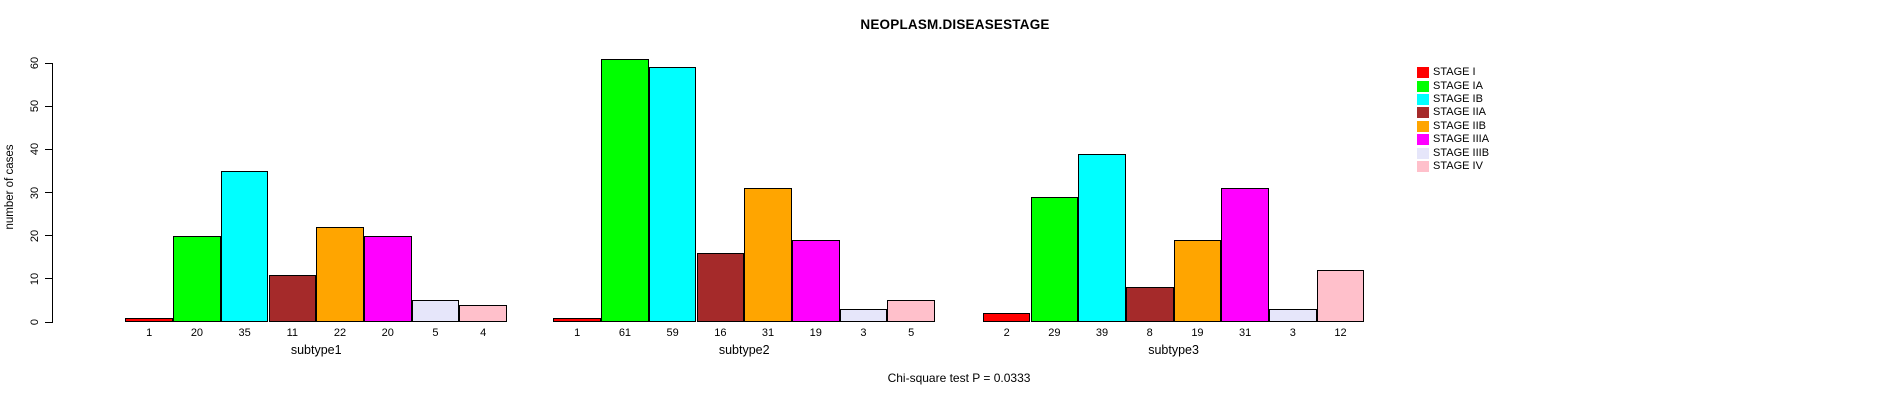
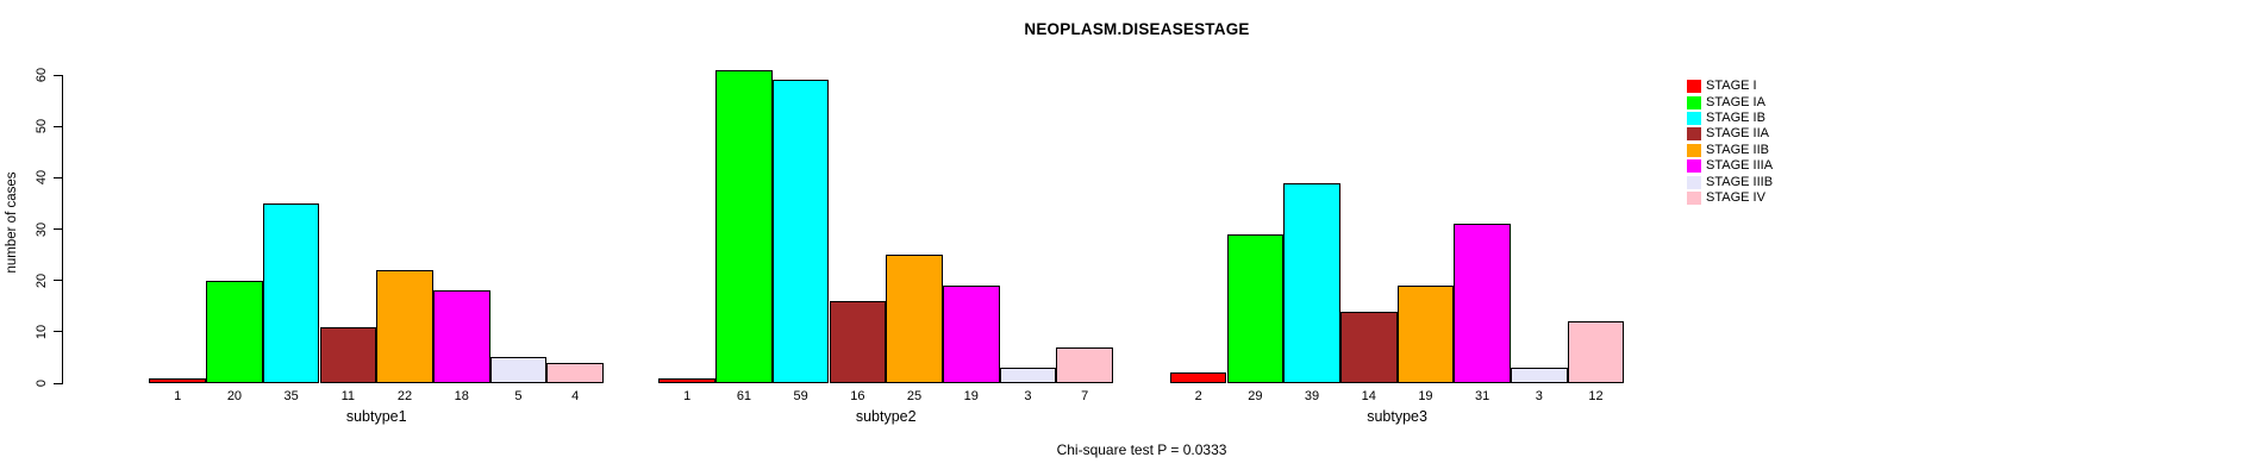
STAGE IIIA/subtype1: 20 -> 18
STAGE IIB/subtype2: 31 -> 25
STAGE IV/subtype2: 5 -> 7
STAGE IIA/subtype3: 8 -> 14
